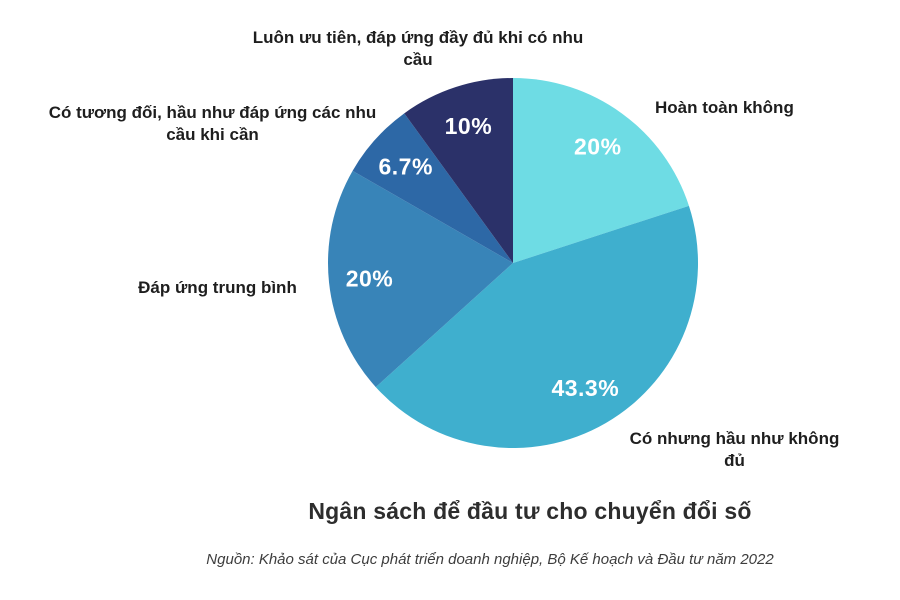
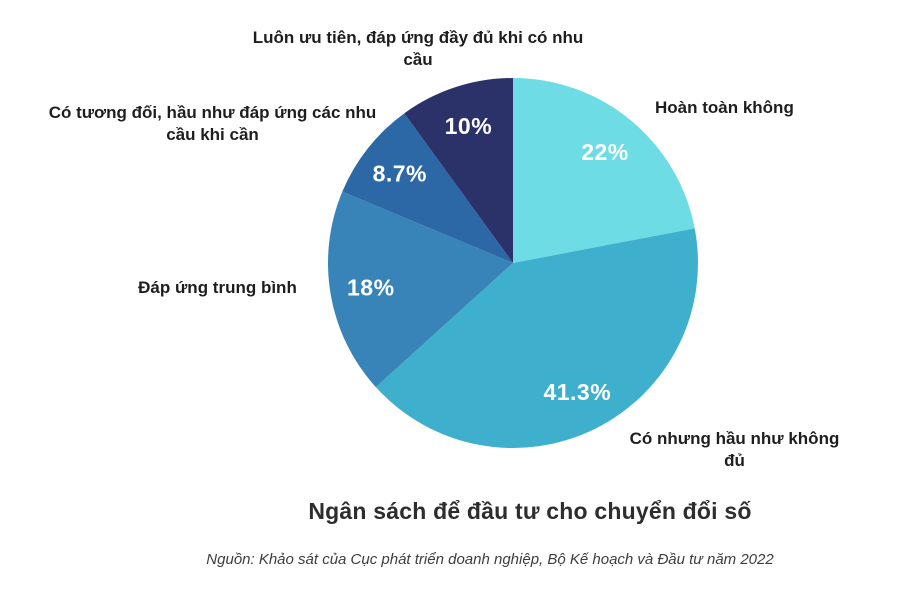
Hoàn toàn không: 20% -> 22%
Có nhưng hầu như không đủ: 43.3% -> 41.3%
Đáp ứng trung bình: 20% -> 18%
Có tương đối, hầu như đáp ứng các nhu cầu khi cần: 6.7% -> 8.7%
